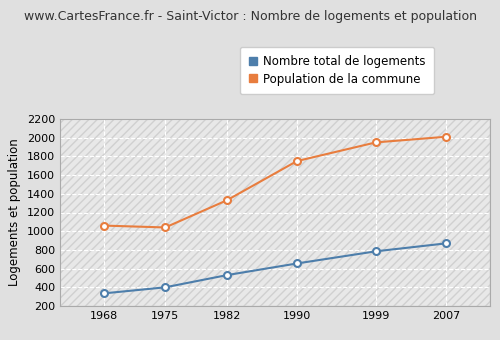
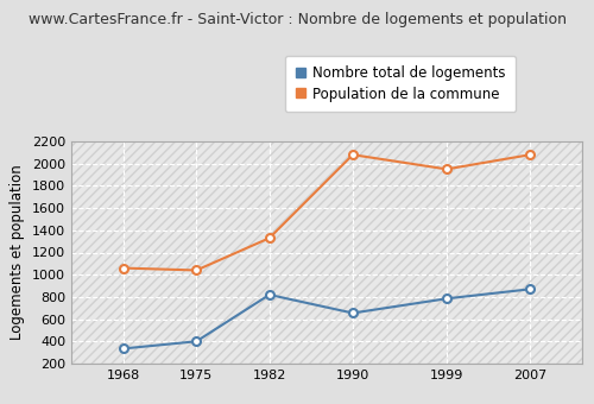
Nombre total de logements/1982: 530 -> 820
Population de la commune/1990: 1750 -> 2080
Population de la commune/2007: 2010 -> 2080
